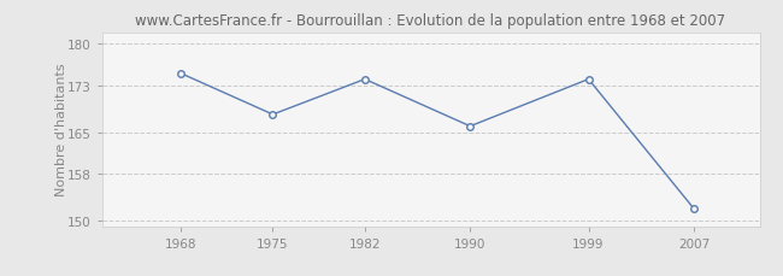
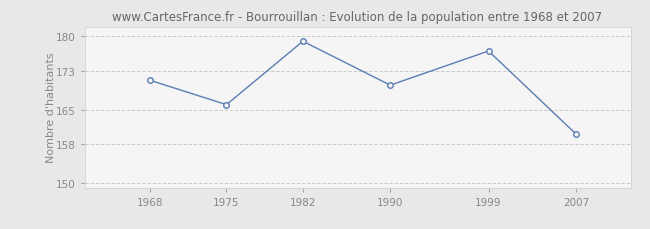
1968: 175 -> 171
1975: 168 -> 166
1982: 174 -> 179
1990: 166 -> 170
1999: 174 -> 177
2007: 152 -> 160
